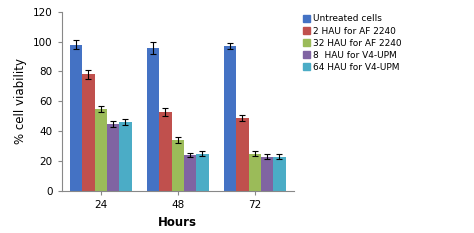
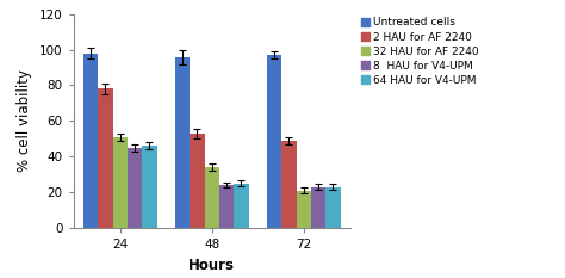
32 HAU for AF 2240/24: 55 -> 51
32 HAU for AF 2240/72: 25 -> 21
